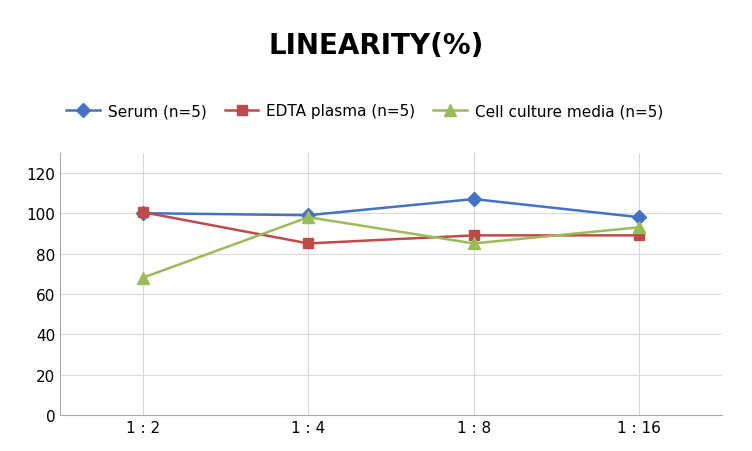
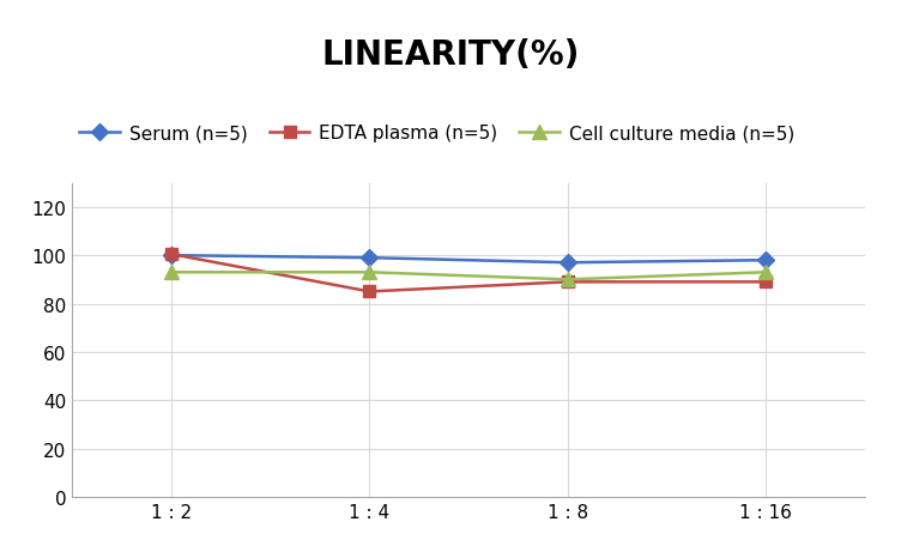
Cell culture media (n=5)/1 : 2: 68 -> 93
Cell culture media (n=5)/1 : 4: 98 -> 93
Serum (n=5)/1 : 8: 107 -> 97
Cell culture media (n=5)/1 : 8: 85 -> 90
